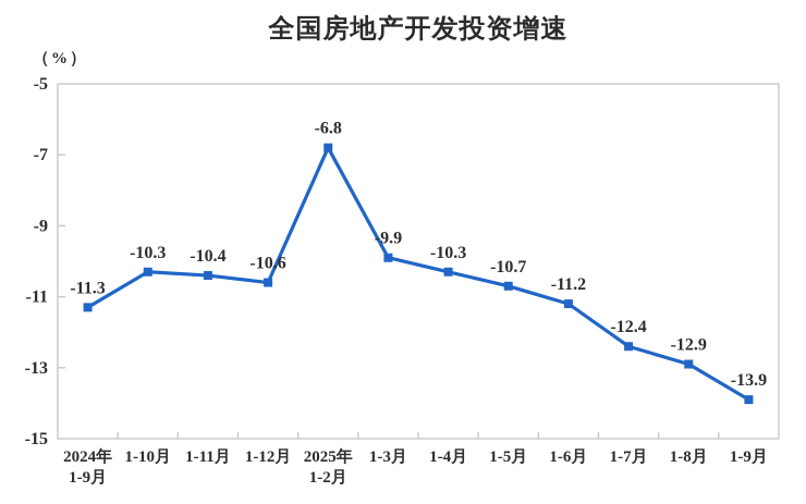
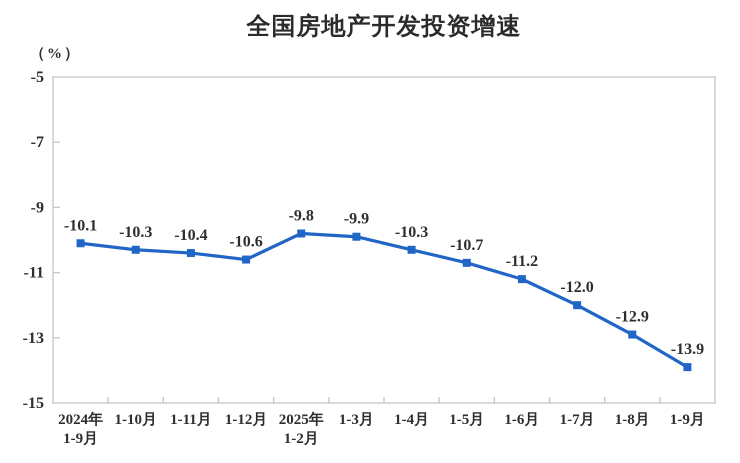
2024年 1-9月: -11.3 -> -10.1
2025年 1-2月: -6.8 -> -9.8
1-7月: -12.4 -> -12.0
